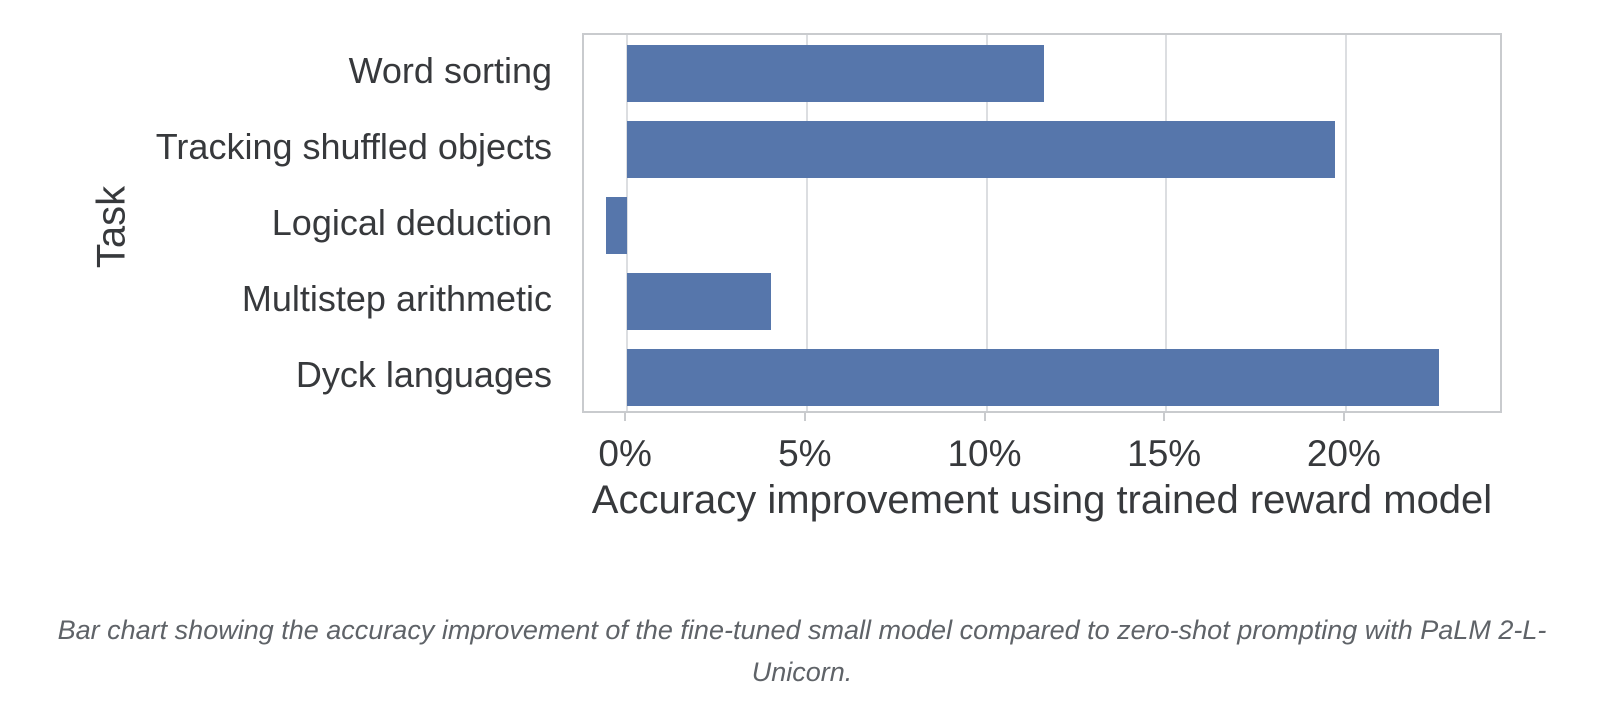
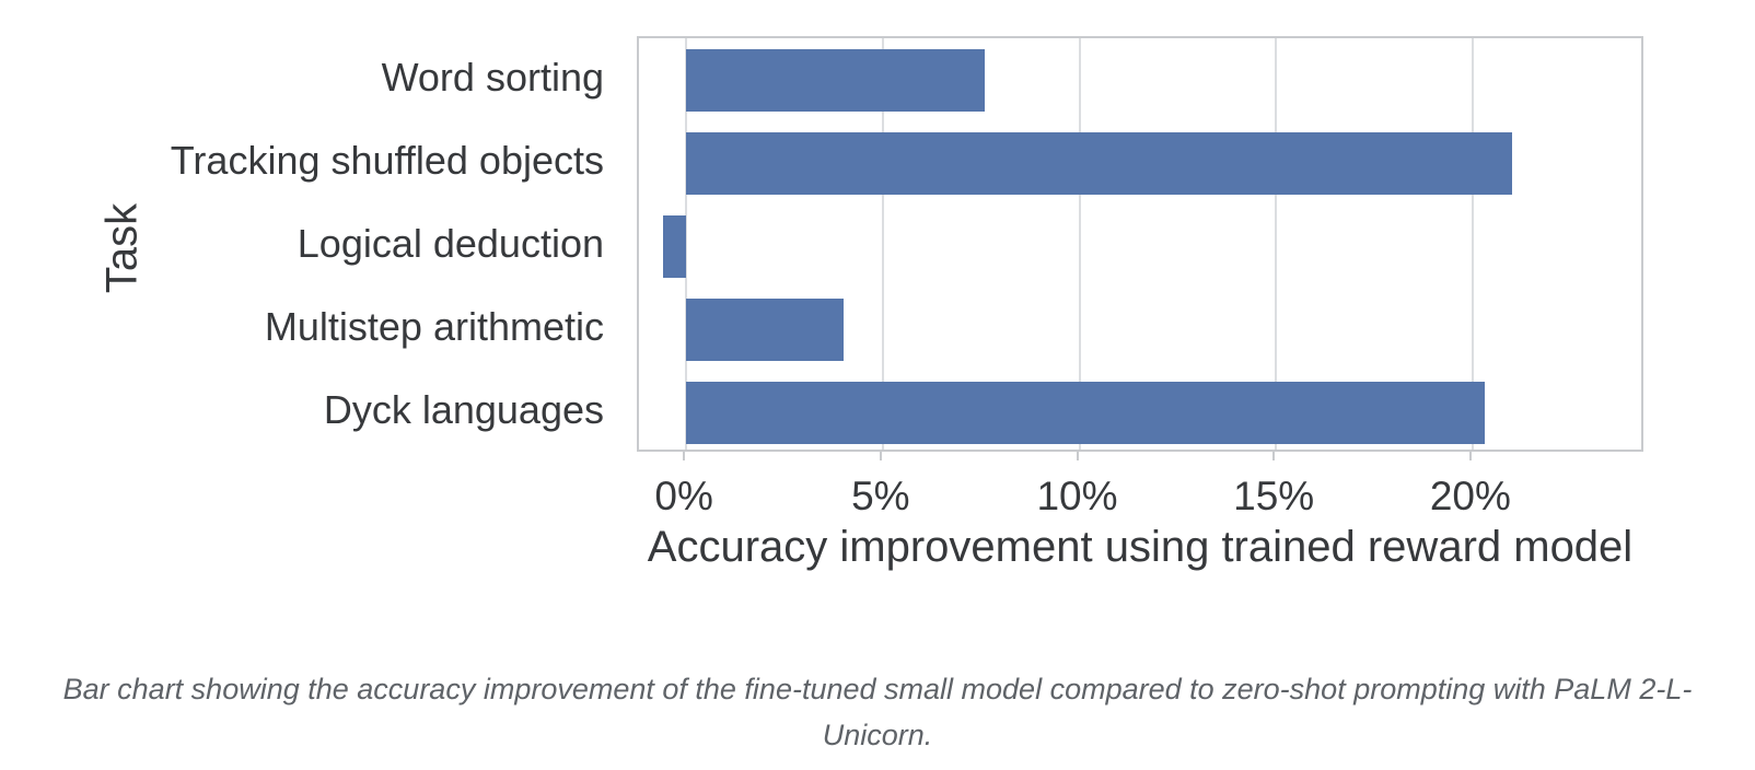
Word sorting: 11.6% -> 7.6%
Tracking shuffled objects: 19.7% -> 21.0%
Dyck languages: 22.6% -> 20.3%
